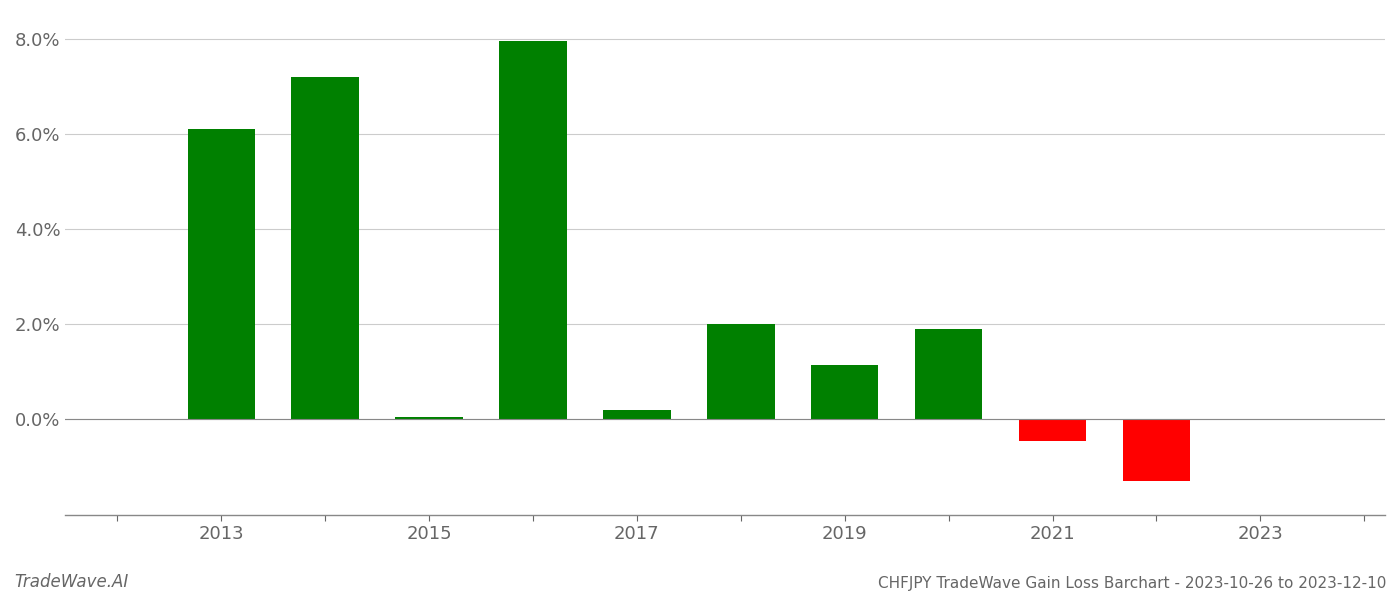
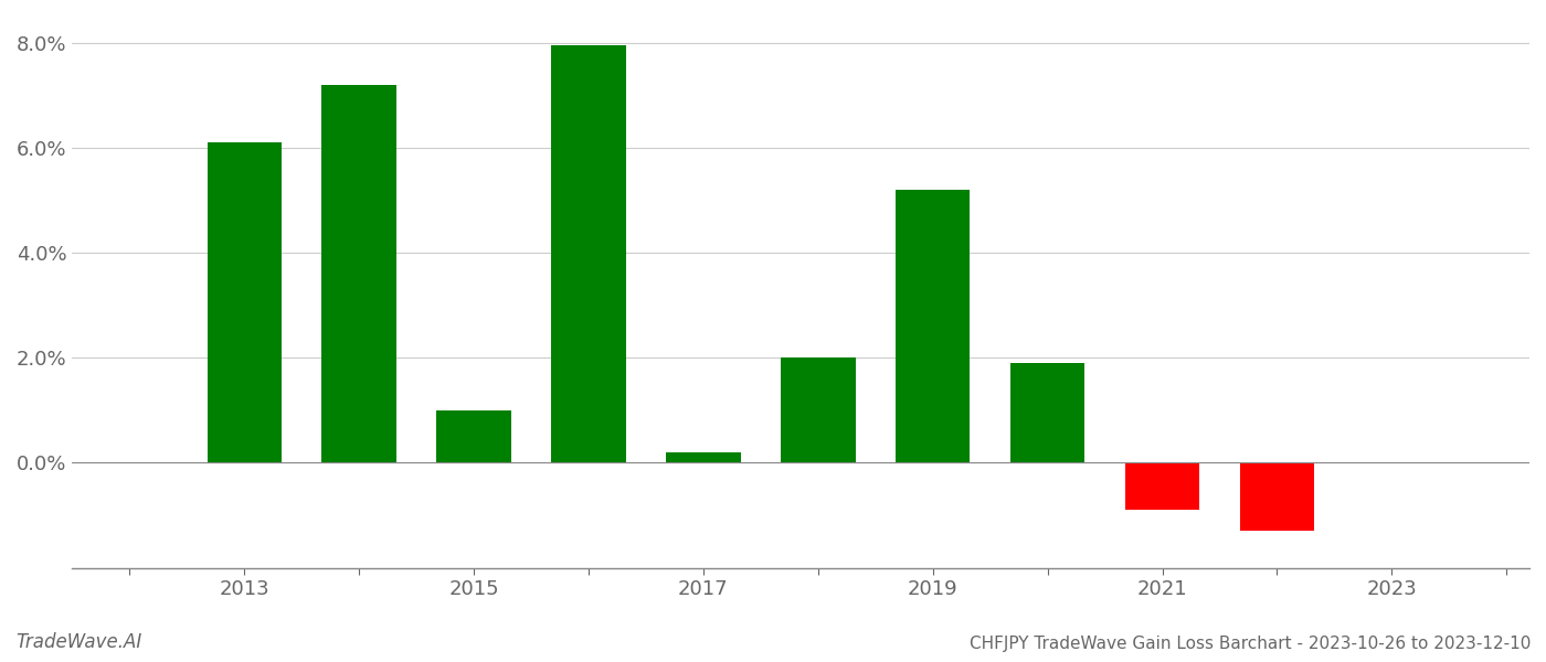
2015: 0.05% -> 1.00%
2019: 1.15% -> 5.20%
2021: -0.45% -> -0.90%
